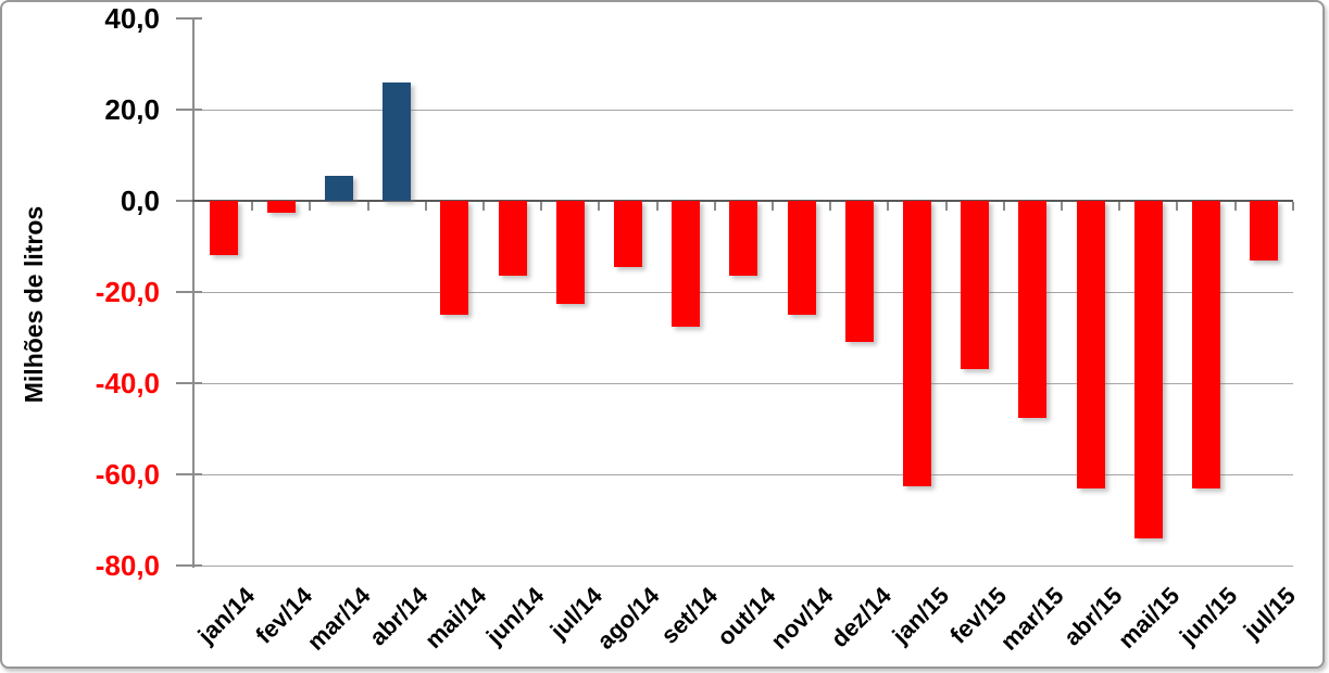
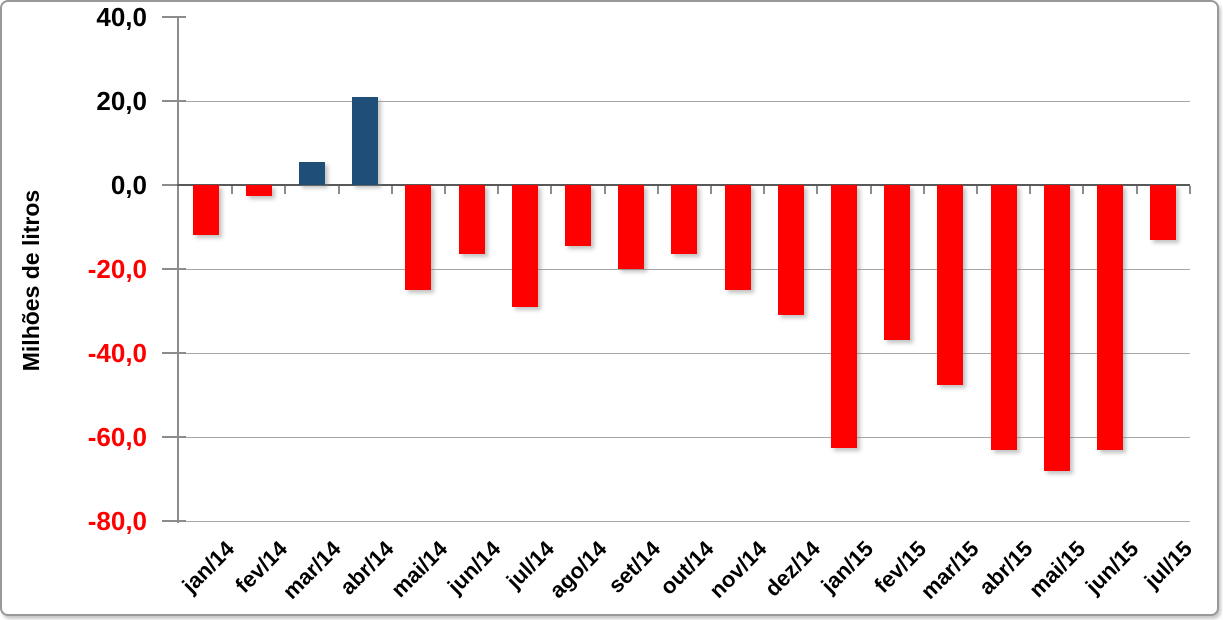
abr/14: 26 -> 21
jul/14: -22 -> -29
set/14: -28 -> -20
mai/15: -74 -> -68
